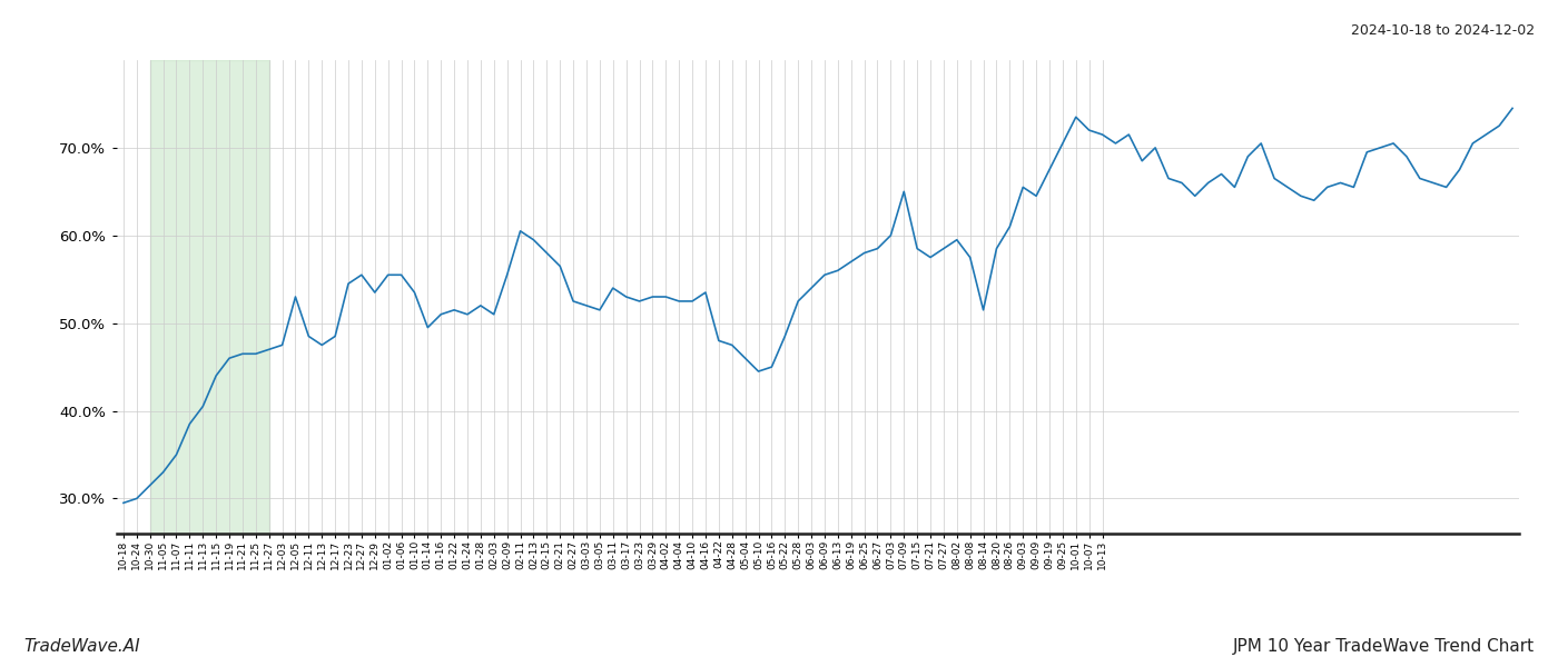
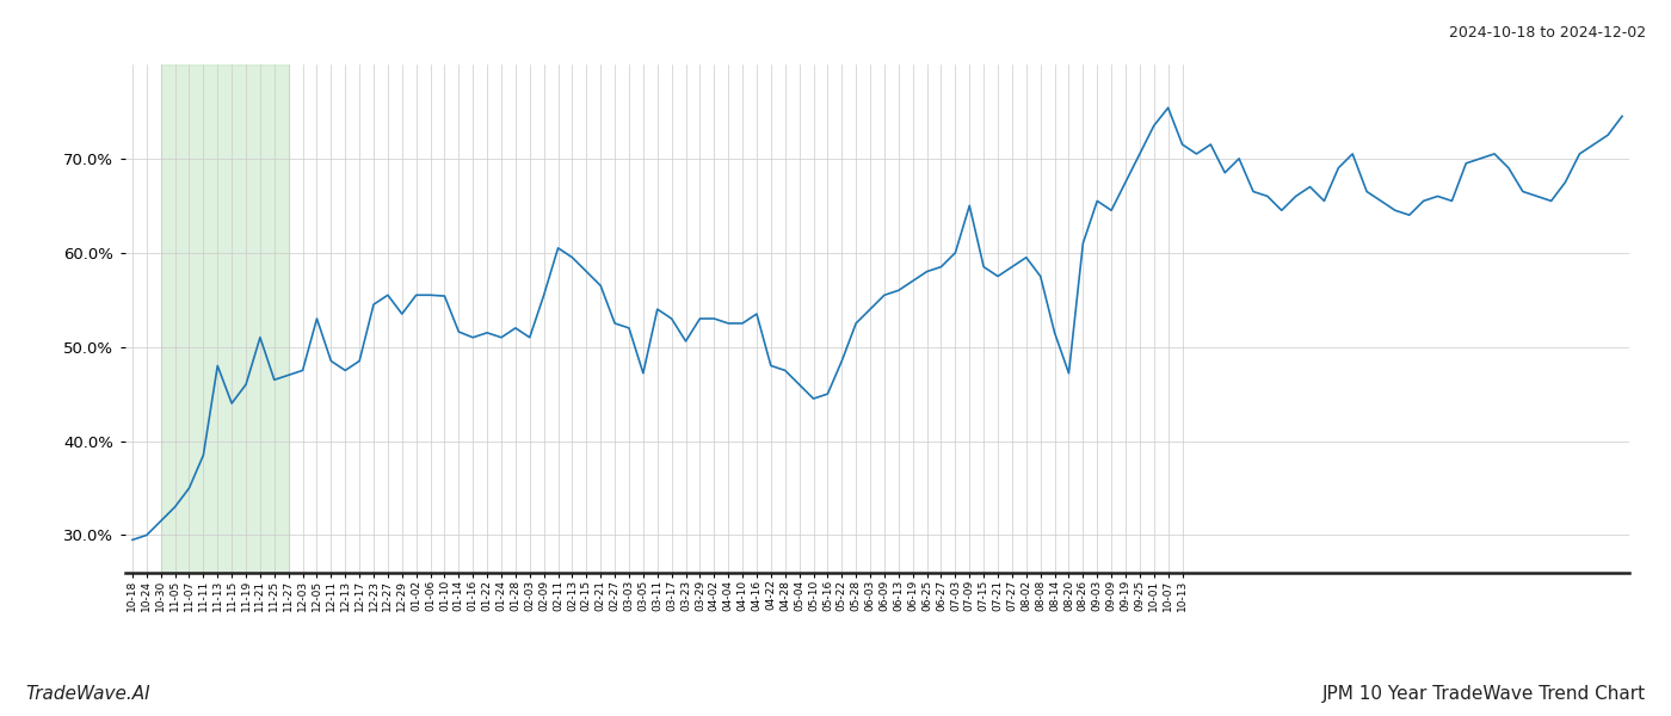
11-13: 40.5% -> 48.0%
11-21: 46.5% -> 51.0%
01-10: 53.5% -> 55.4%
01-14: 49.5% -> 51.6%
03-05: 51.5% -> 47.2%
03-23: 52.5% -> 50.6%
08-20: 58.5% -> 47.2%
10-07: 72.0% -> 75.4%
